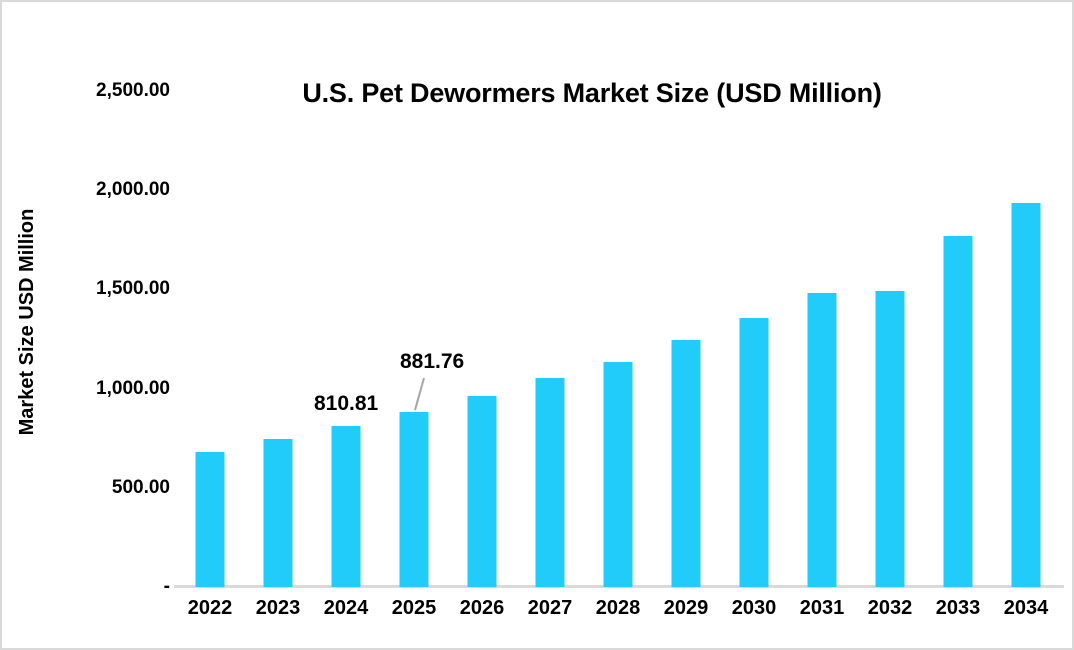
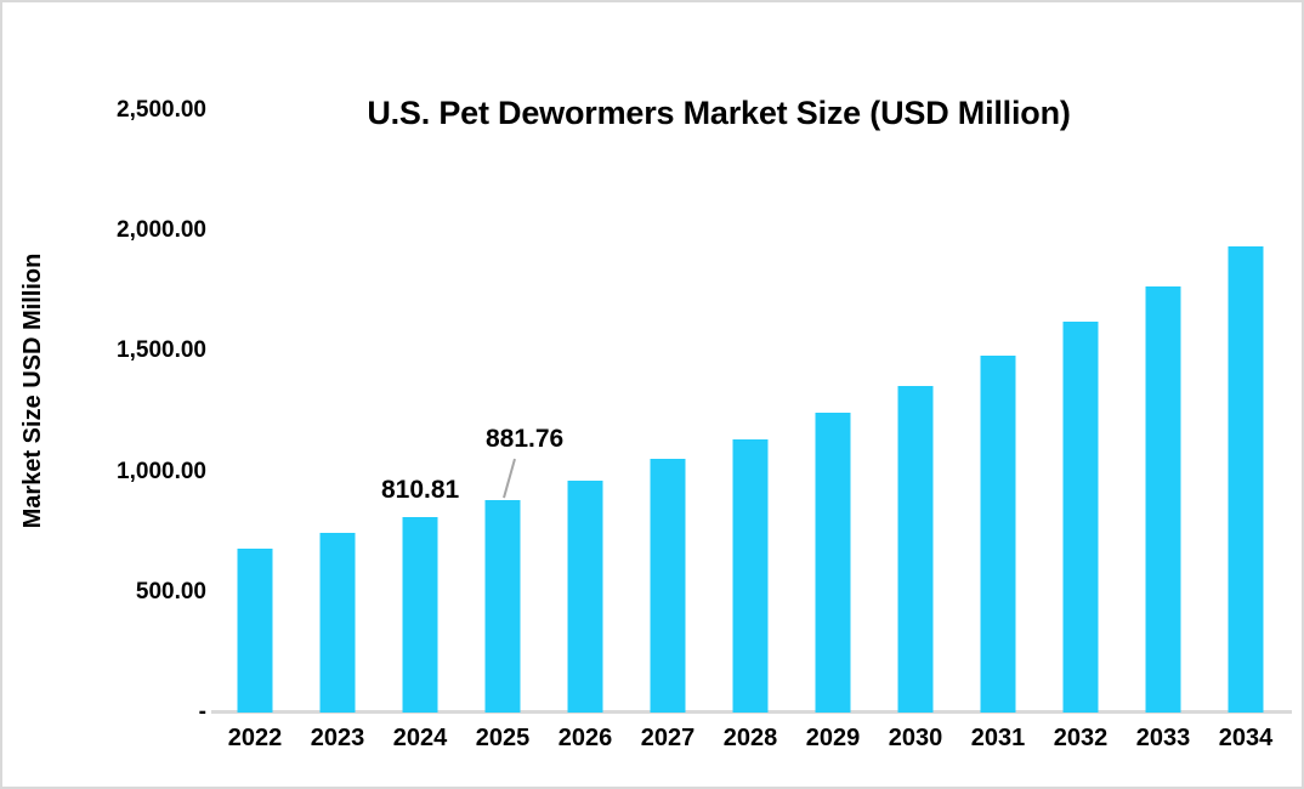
2032: 1490 -> 1620
